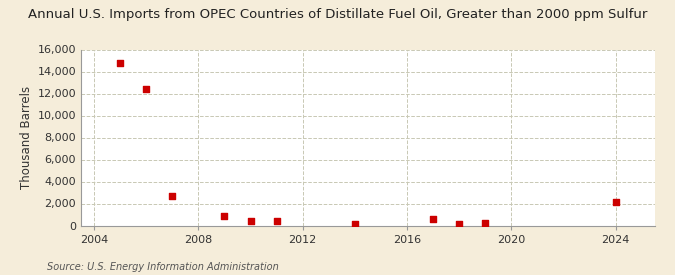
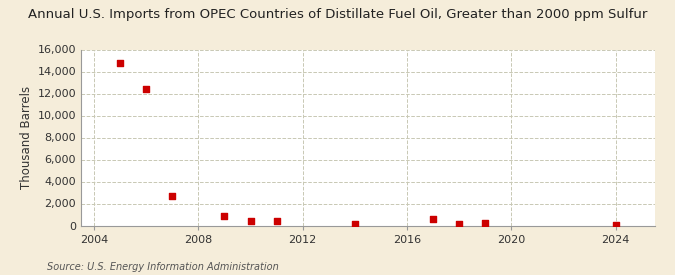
2024: 2,100 -> 0
